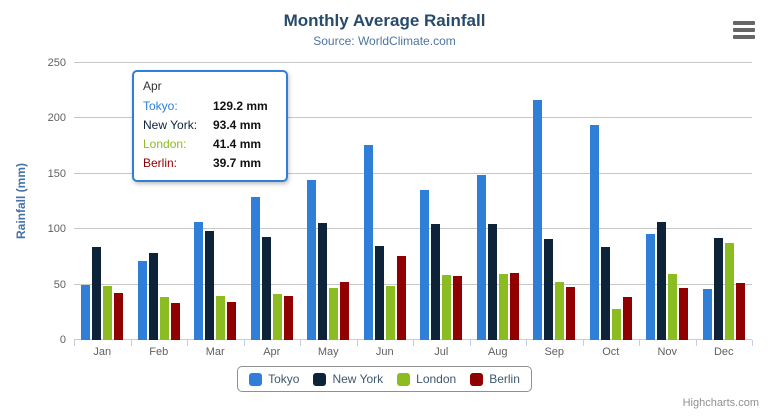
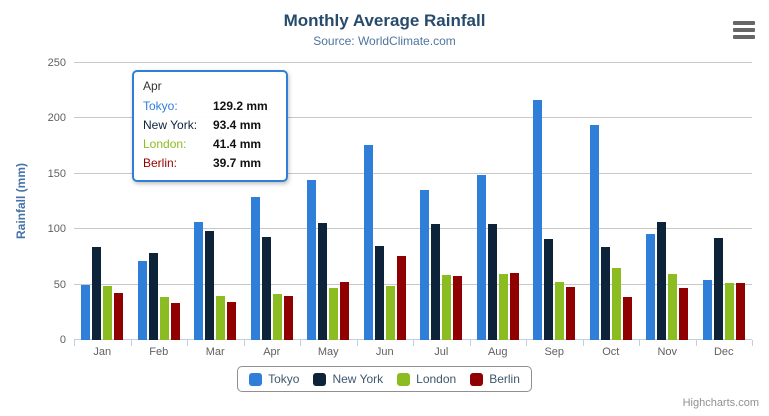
London/Oct: 28 -> 65
Tokyo/Dec: 46 -> 54
London/Dec: 88 -> 51
